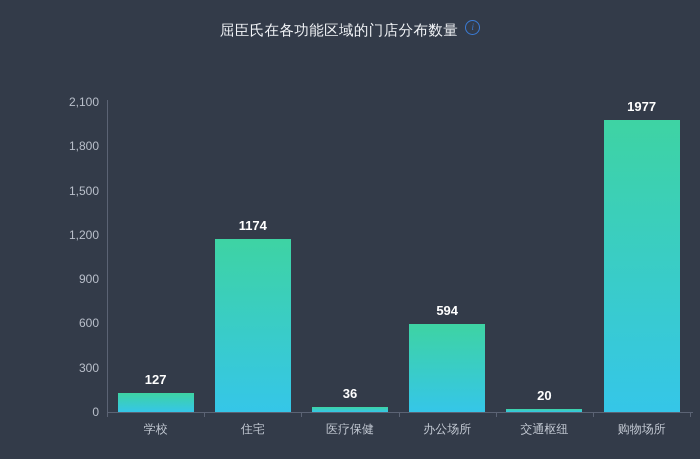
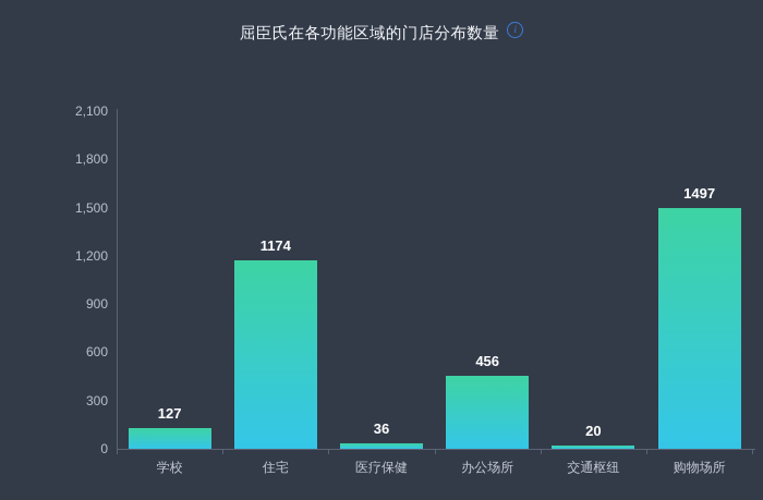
办公场所: 594 -> 456
购物场所: 1977 -> 1497
